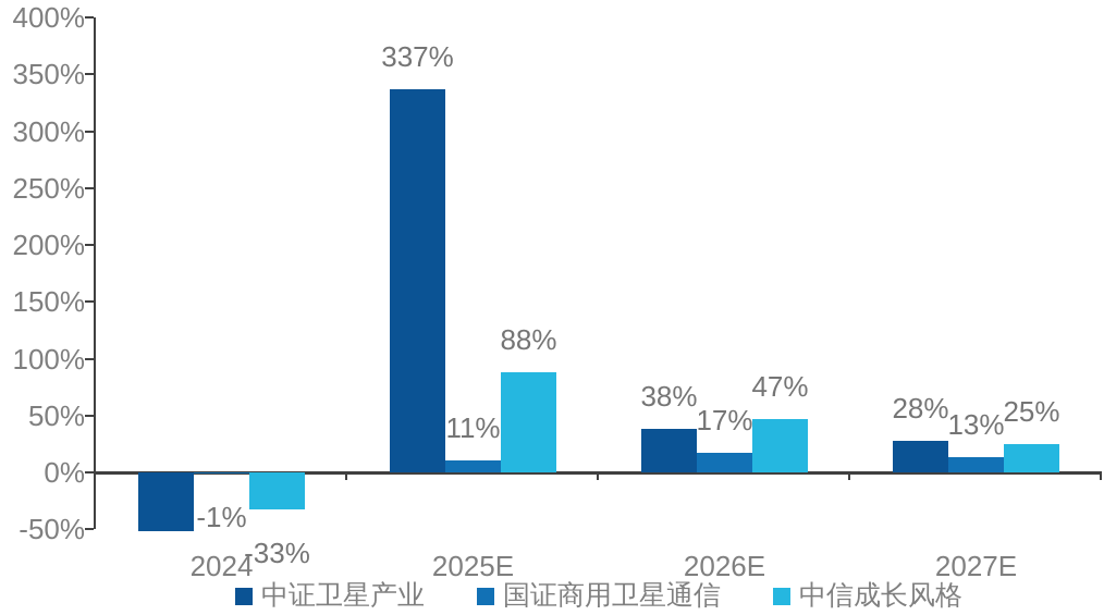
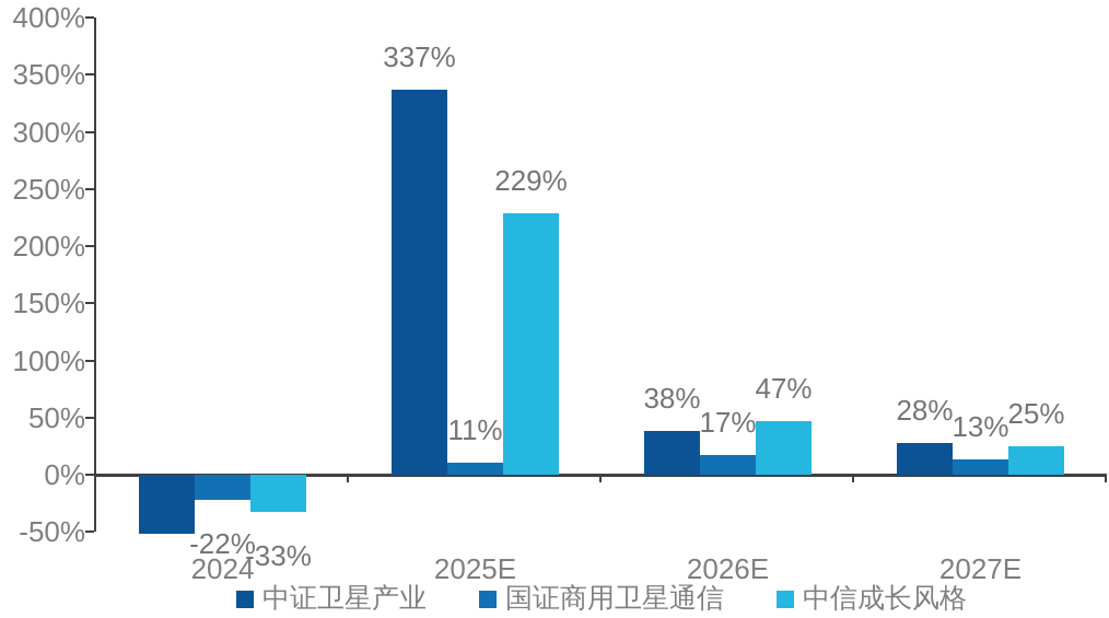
国证商用卫星通信/2024: -1% -> -22%
中信成长风格/2025E: 88% -> 229%
